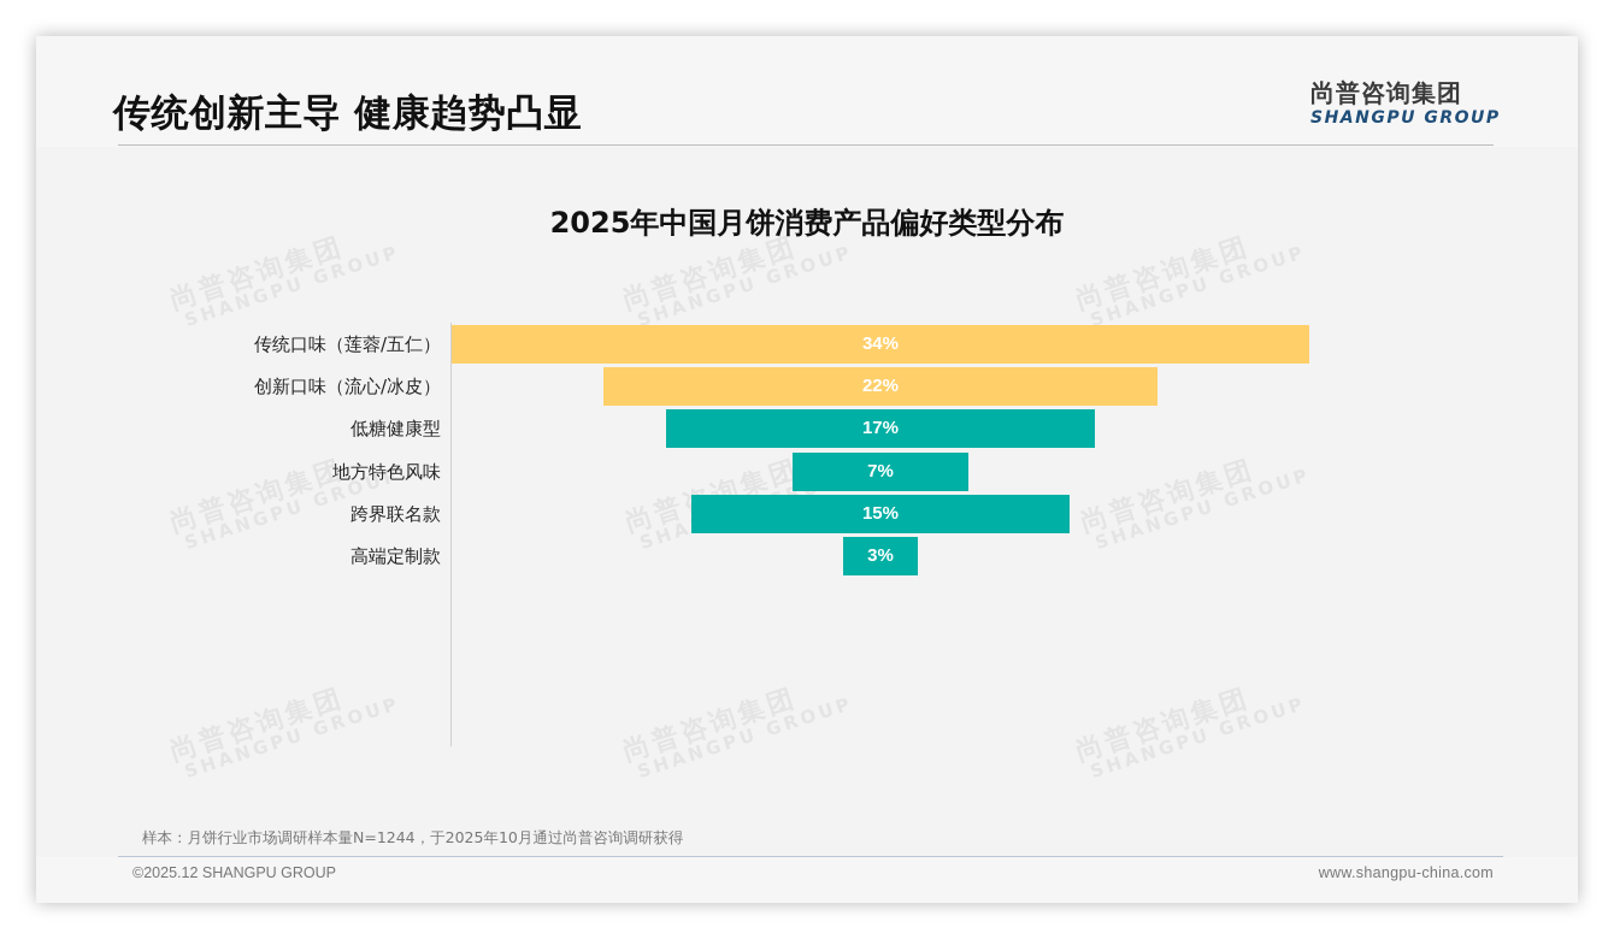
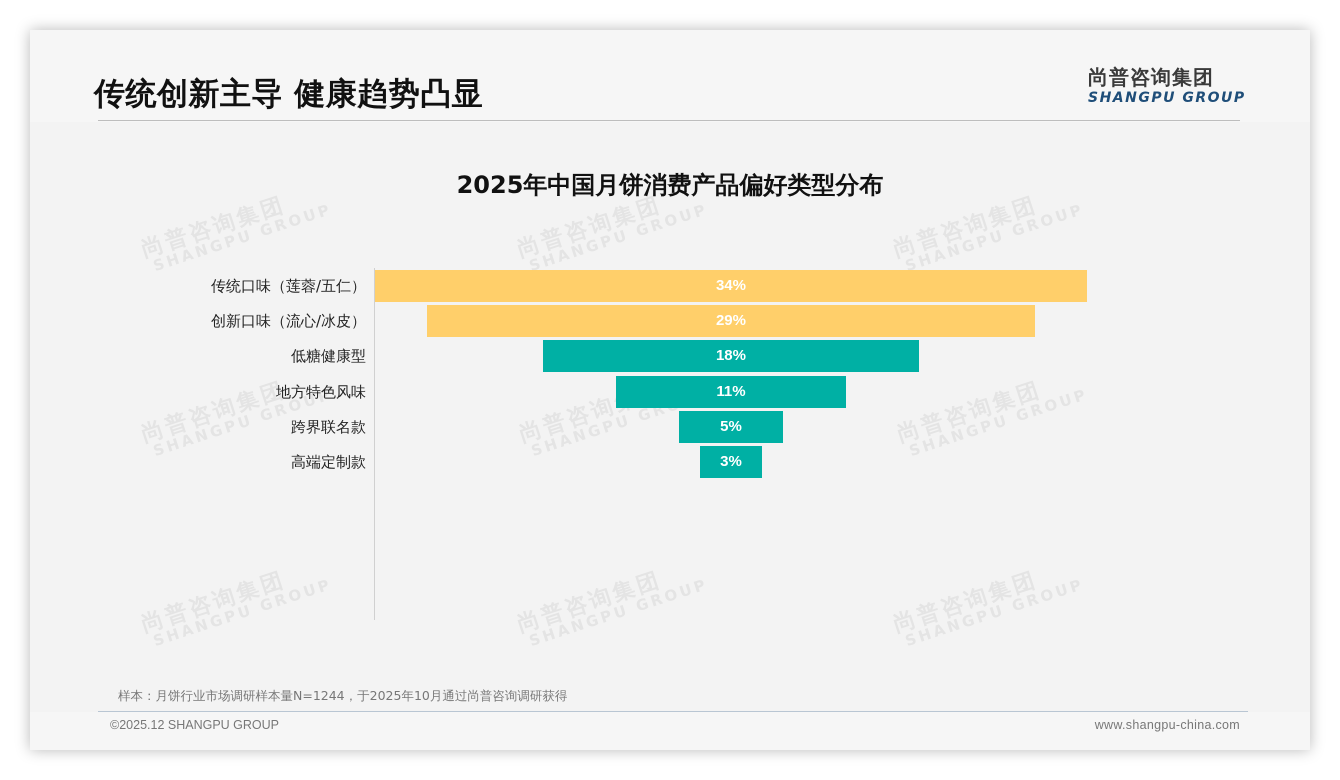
创新口味（流心/冰皮）: 22% -> 29%
低糖健康型: 17% -> 18%
地方特色风味: 7% -> 11%
跨界联名款: 15% -> 5%
